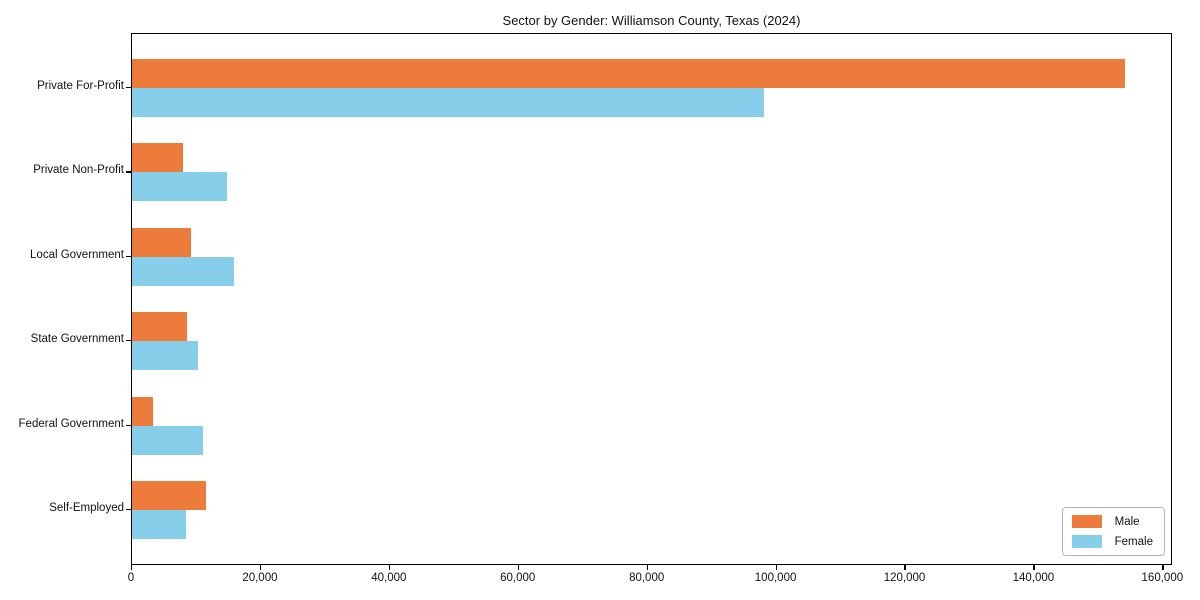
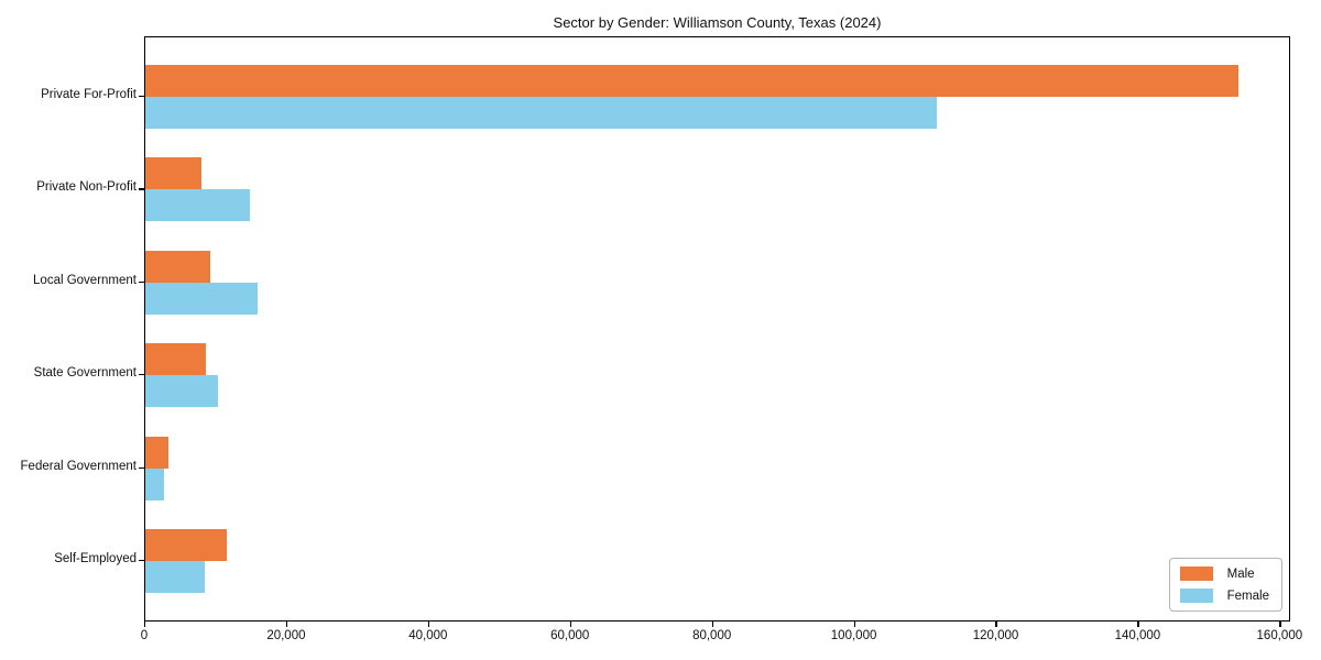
Female/Private For-Profit: 98000 -> 112000
Female/Federal Government: 11000 -> 3000
